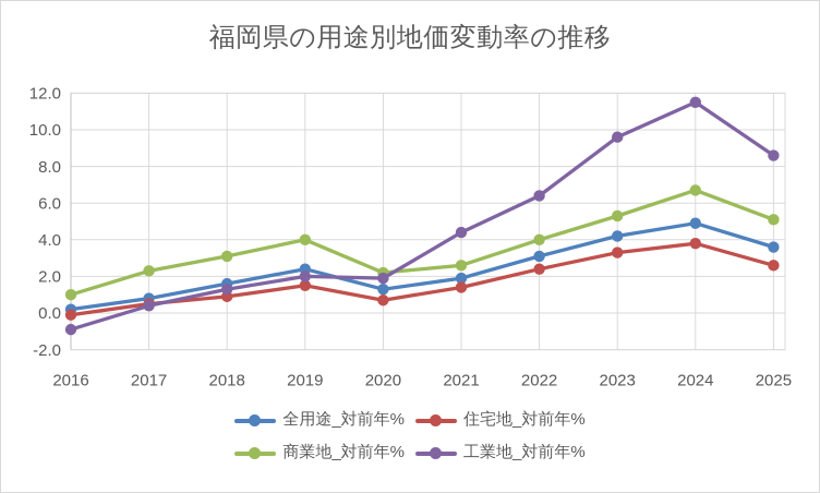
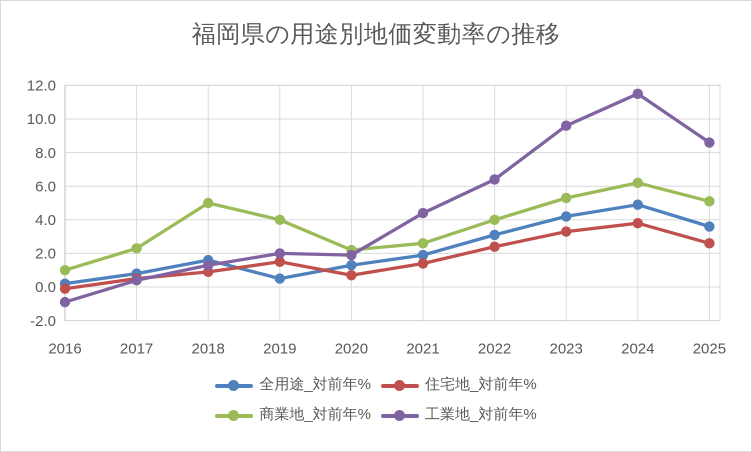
商業地_対前年%/2018: 3.1 -> 5.0
全用途_対前年%/2019: 2.4 -> 0.5
商業地_対前年%/2024: 6.7 -> 6.2
